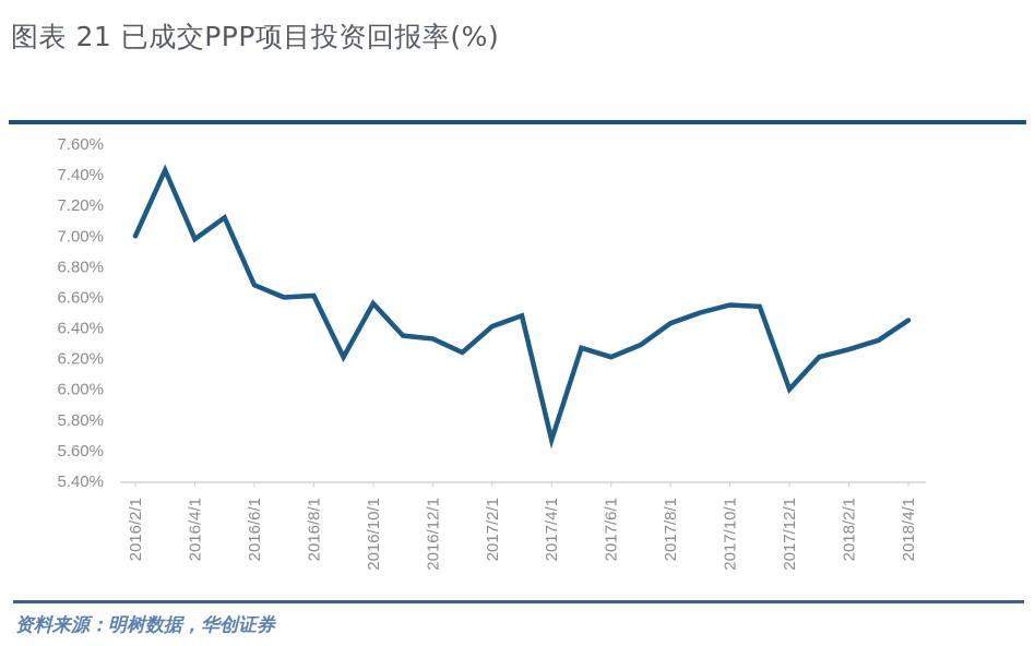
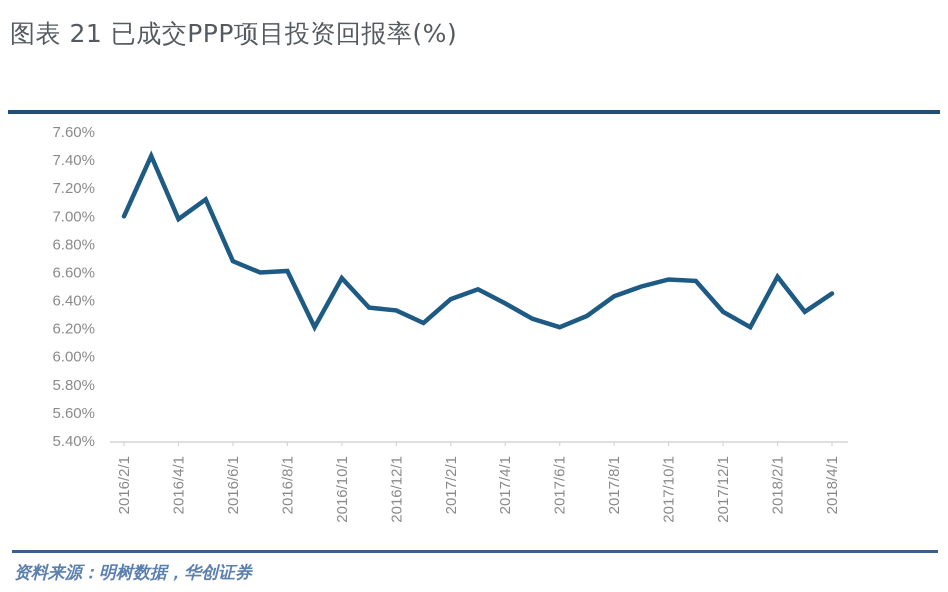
2017/4/1: 5.67% -> 6.38%
2017/12/1: 6.00% -> 6.32%
2018/2/1: 6.26% -> 6.57%
